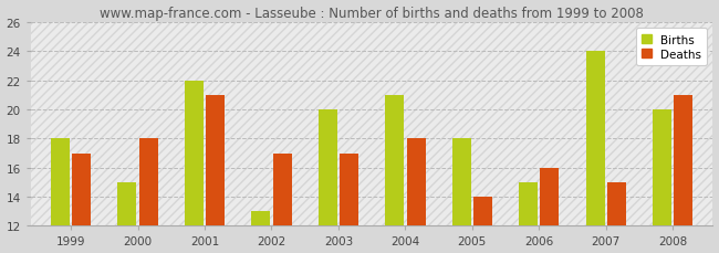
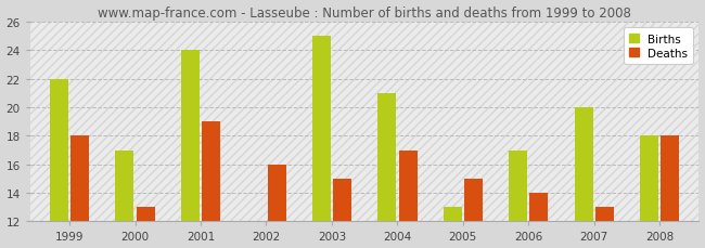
Births/1999: 18 -> 22
Deaths/1999: 17 -> 18
Births/2000: 15 -> 17
Deaths/2000: 18 -> 13
Births/2001: 22 -> 24
Deaths/2001: 21 -> 19
Births/2002: 13 -> 12
Deaths/2002: 17 -> 16
Births/2003: 20 -> 25
Deaths/2003: 17 -> 15
Deaths/2004: 18 -> 17
Births/2005: 18 -> 13
Deaths/2005: 14 -> 15
Births/2006: 15 -> 17
Deaths/2006: 16 -> 14
Births/2007: 24 -> 20
Deaths/2007: 15 -> 13
Births/2008: 20 -> 18
Deaths/2008: 21 -> 18
